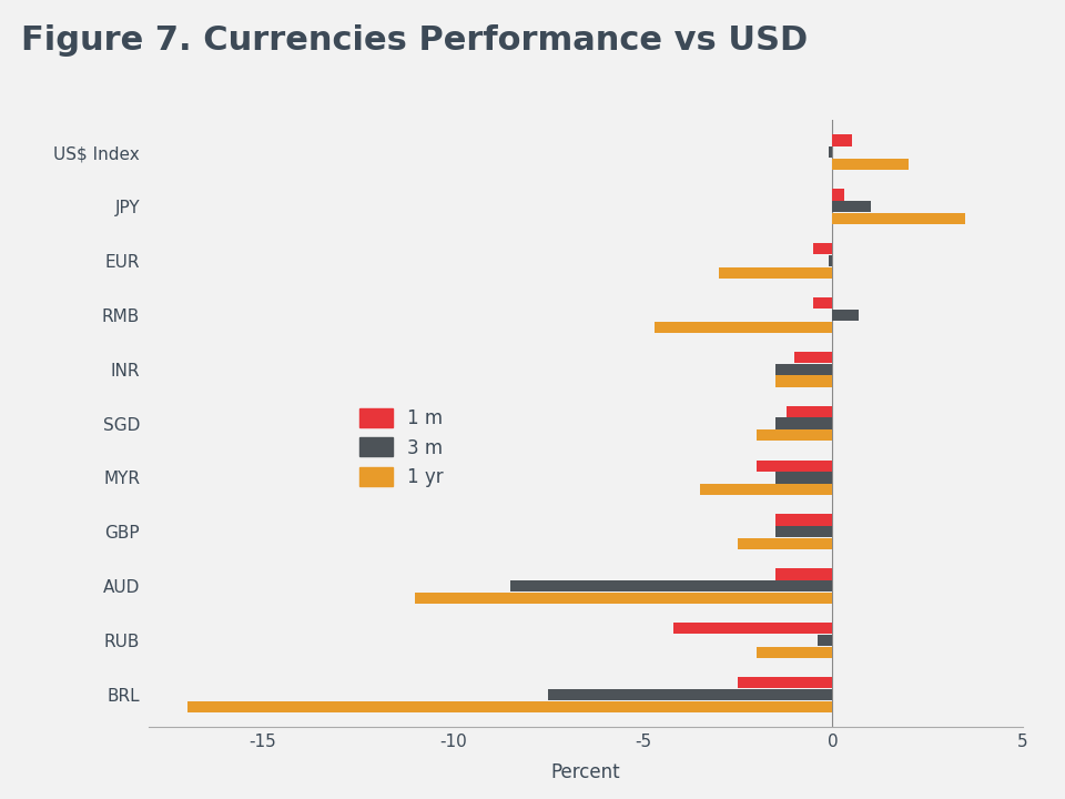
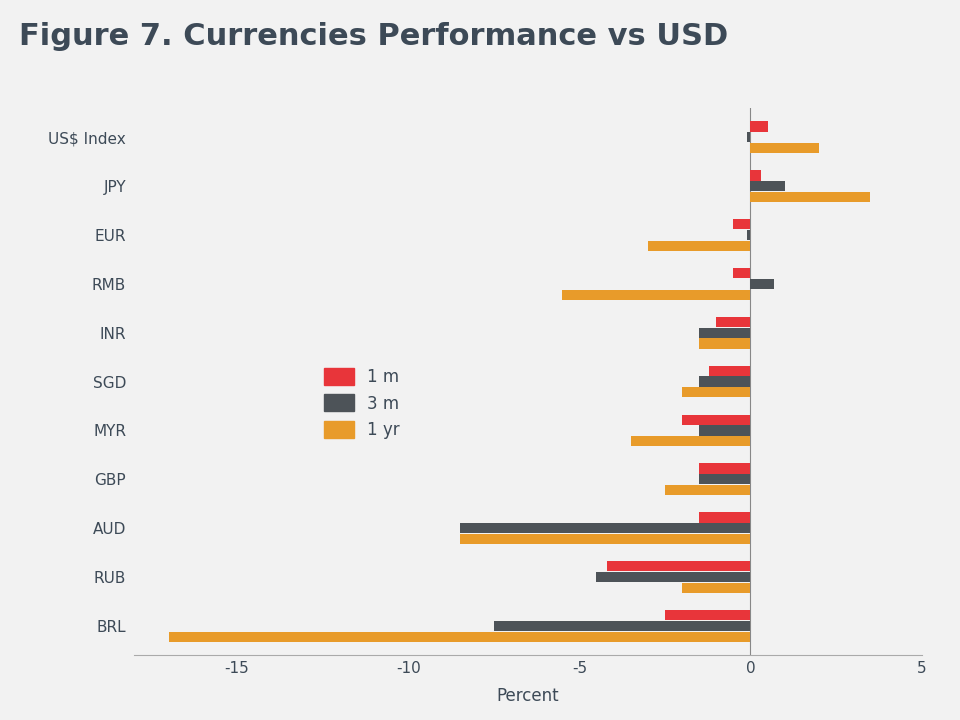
1 yr/RMB: -4.7 -> -5.5
1 yr/AUD: -11.0 -> -8.5
3 m/RUB: -0.4 -> -4.5
